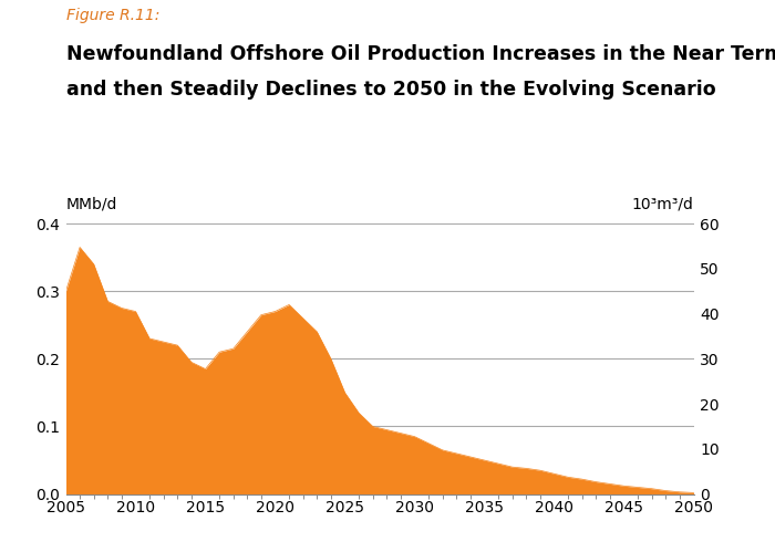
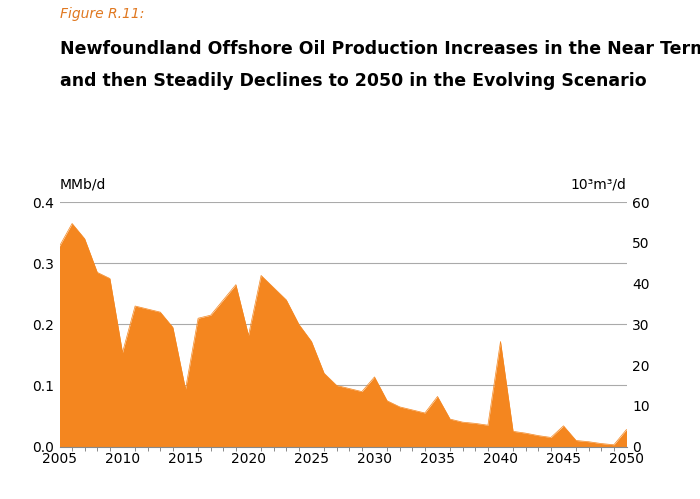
2005: 0.300 -> 0.328
2010: 0.270 -> 0.154
2015: 0.185 -> 0.094
2020: 0.270 -> 0.182
2025: 0.150 -> 0.172
2030: 0.085 -> 0.114
2035: 0.050 -> 0.082
2040: 0.030 -> 0.172
2045: 0.012 -> 0.034
2050: 0.002 -> 0.028
